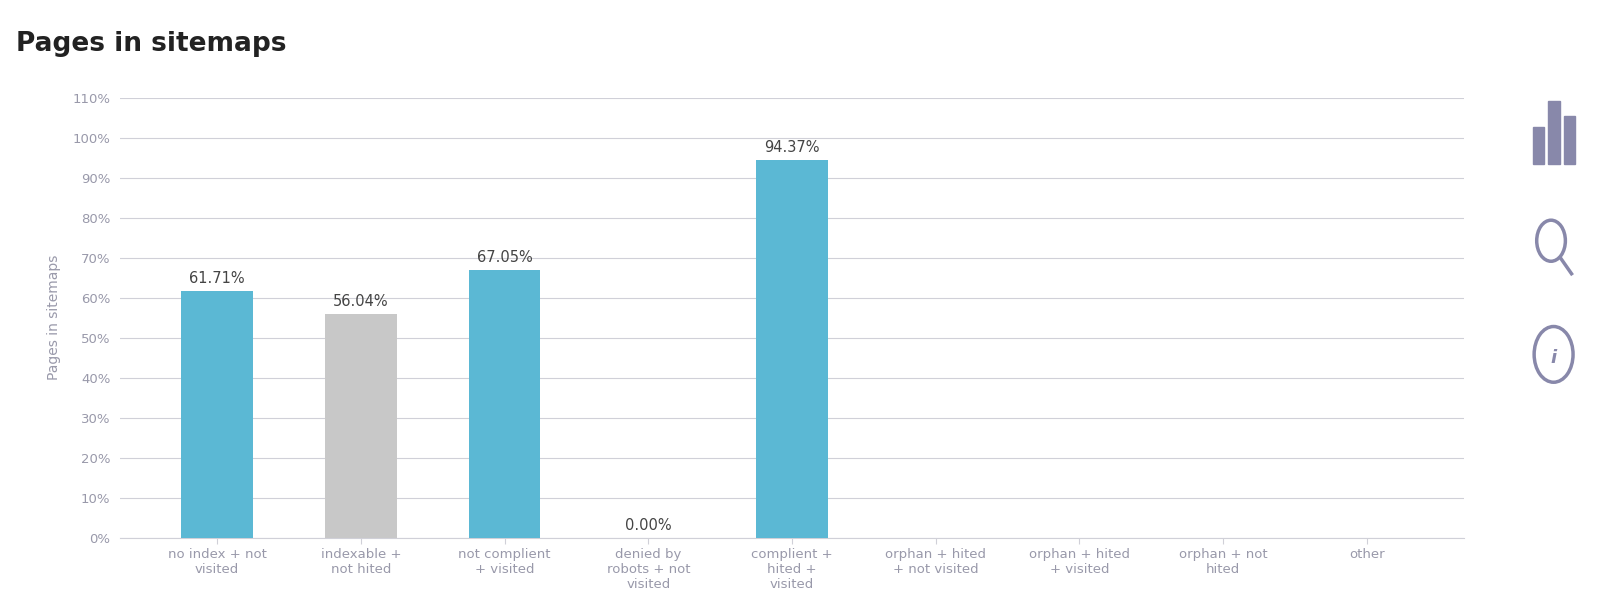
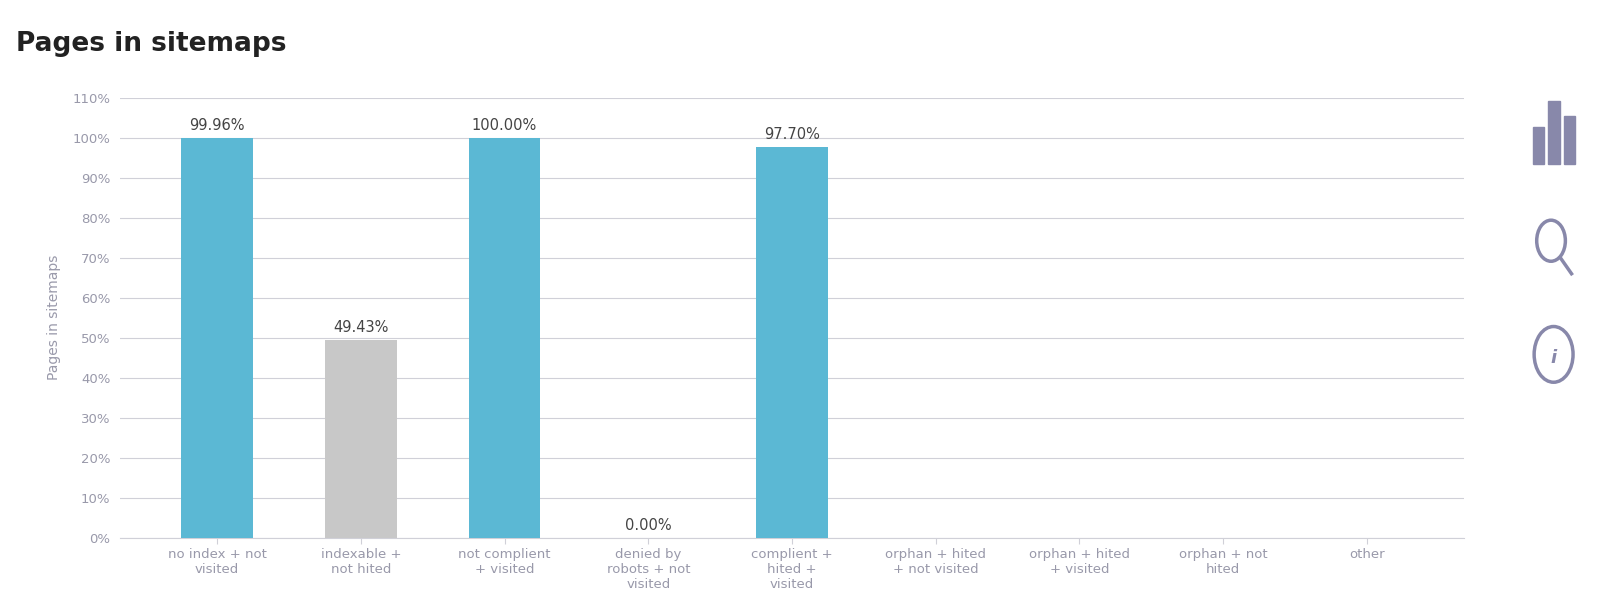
no index + not visited: 61.71% -> 99.96%
indexable + not hited: 56.04% -> 49.43%
not complient + visited: 67.05% -> 100.00%
complient + hited + visited: 94.37% -> 97.70%
